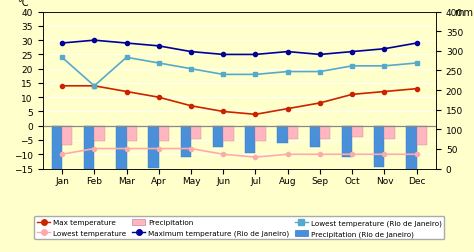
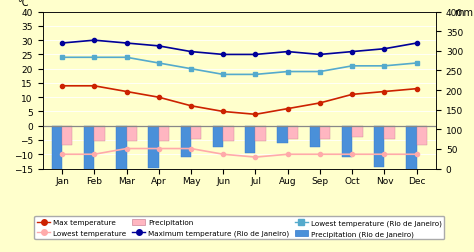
Lowest temperature/Feb: -8 -> -10
Lowest temperature (Rio de Janeiro)/Feb: 14 -> 24
